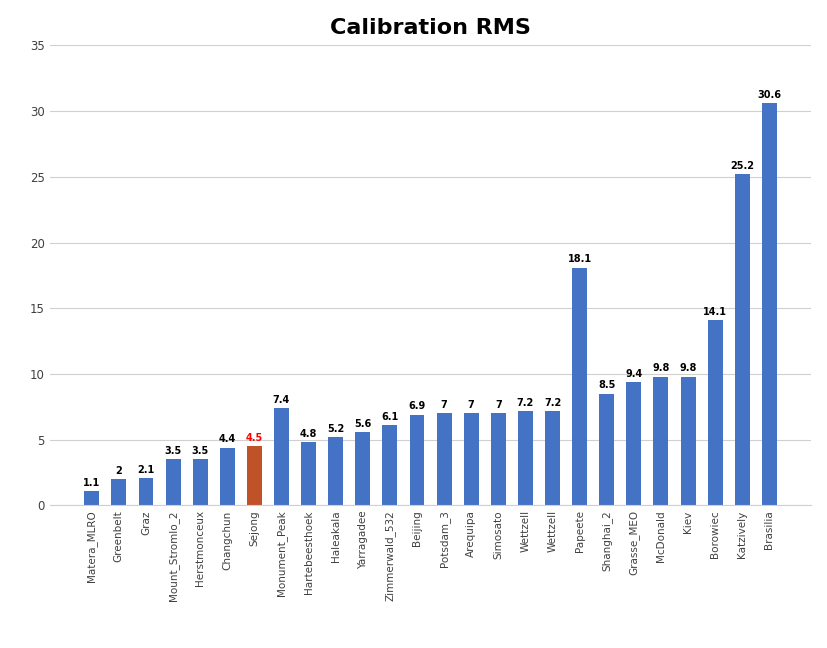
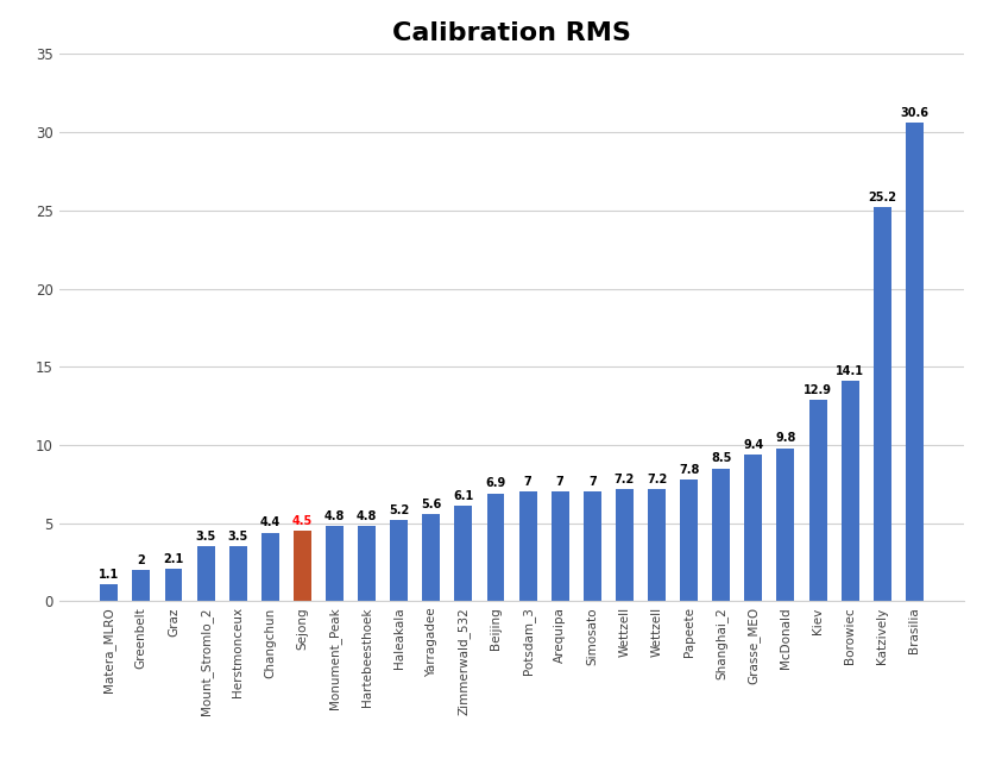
Monument_Peak: 7.4 -> 4.8
Papeete: 18.1 -> 7.8
Kiev: 9.8 -> 12.9
